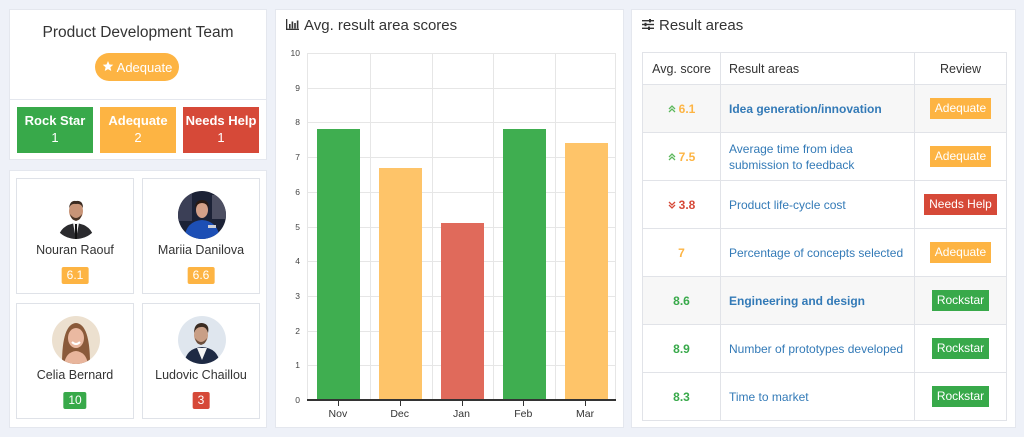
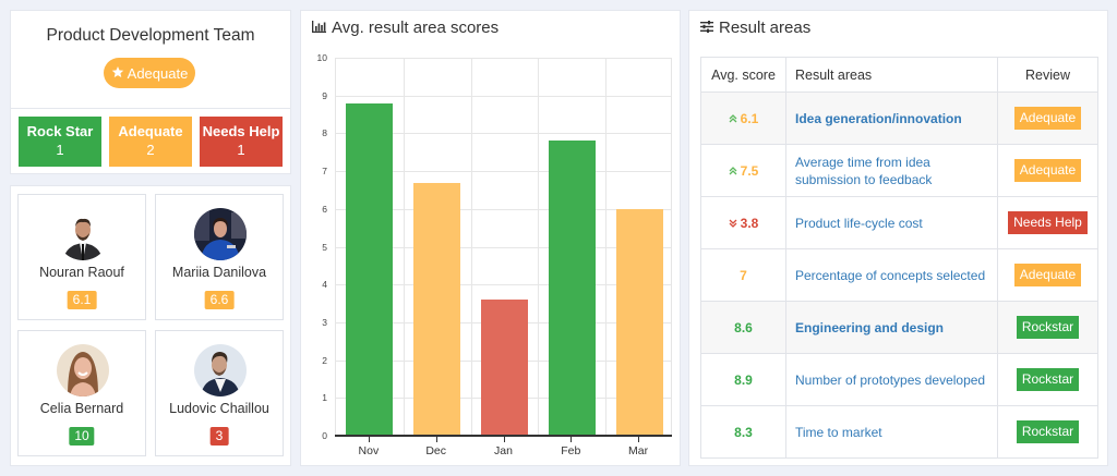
Nov: 7.8 -> 8.8
Jan: 5.1 -> 3.6
Mar: 7.4 -> 6.0
